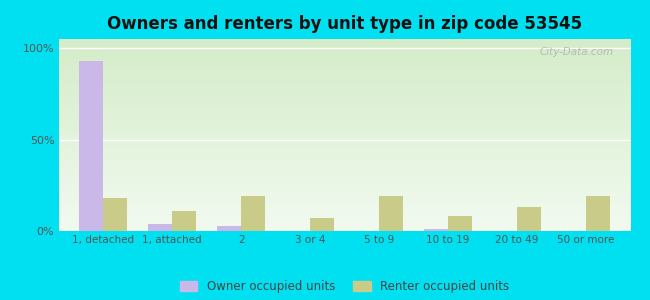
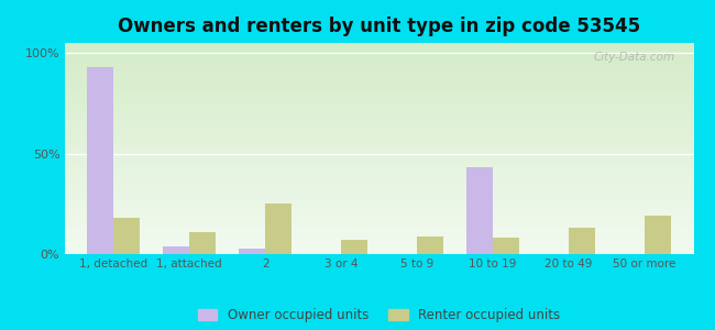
Renter occupied units/2: 19% -> 25%
Renter occupied units/5 to 9: 19% -> 9%
Owner occupied units/10 to 19: 1% -> 43%
